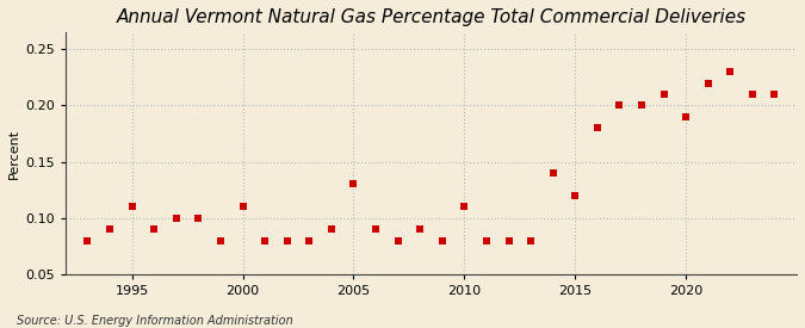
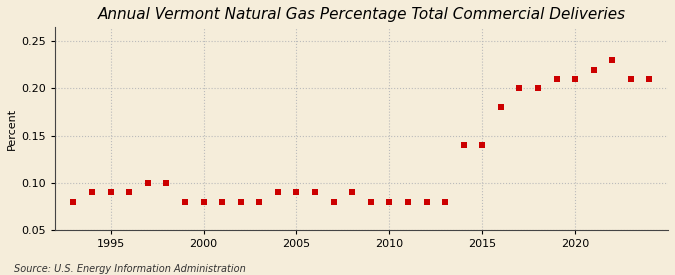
1995: 0.11 -> 0.09
2000: 0.11 -> 0.08
2005: 0.13 -> 0.09
2010: 0.11 -> 0.08
2015: 0.12 -> 0.14
2020: 0.19 -> 0.21
